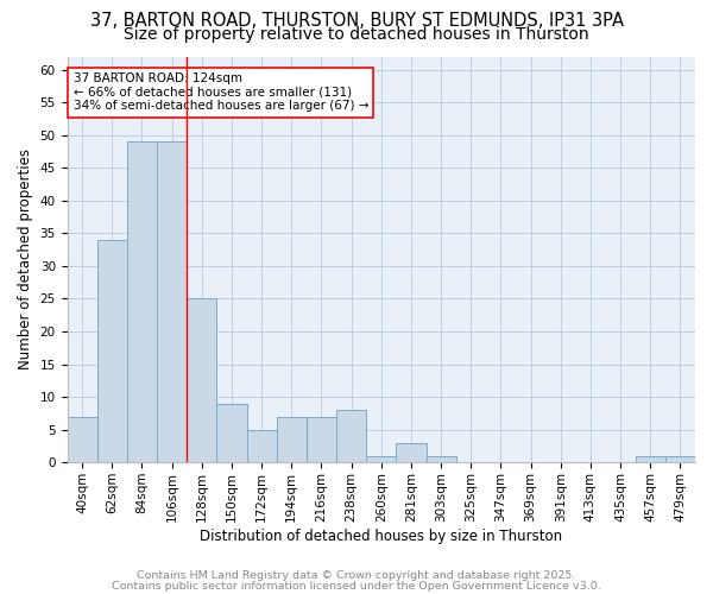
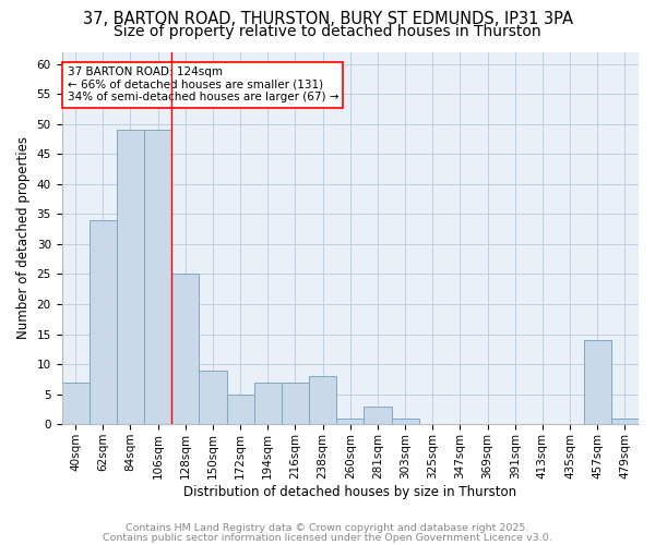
457sqm: 1 -> 14
